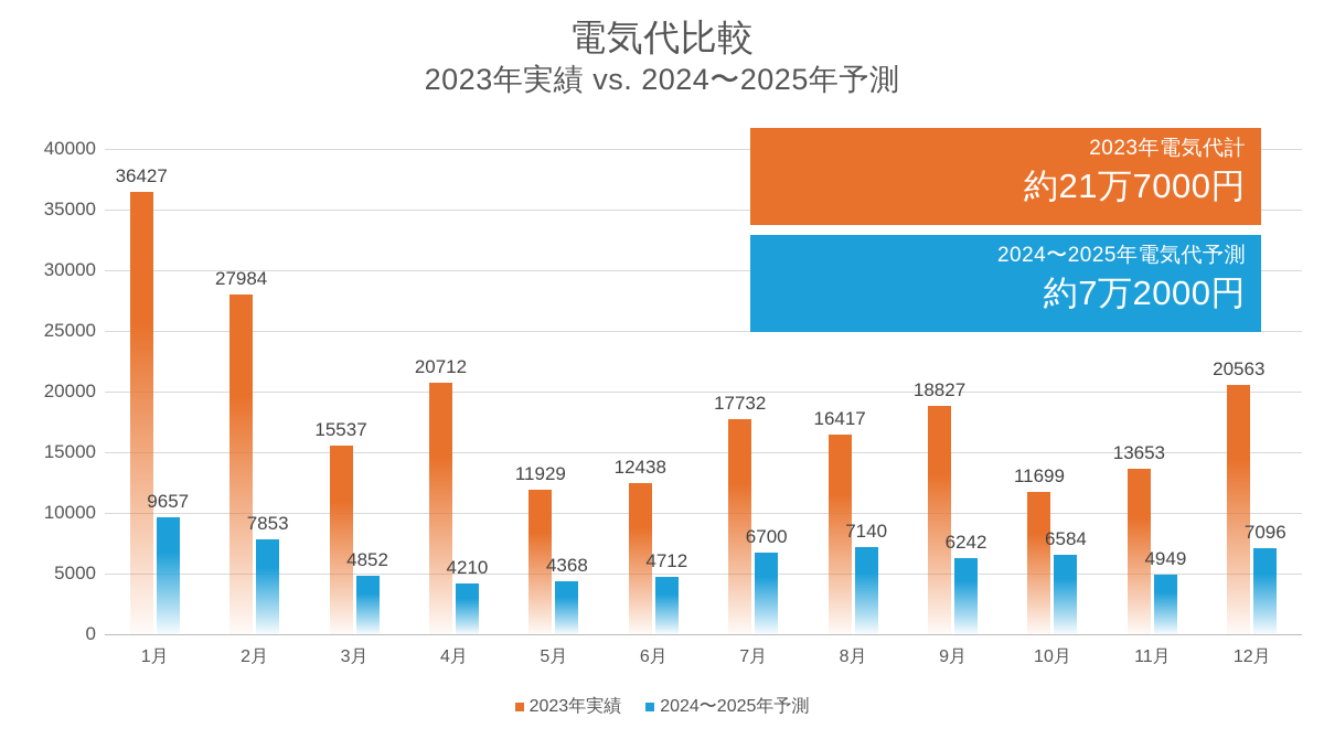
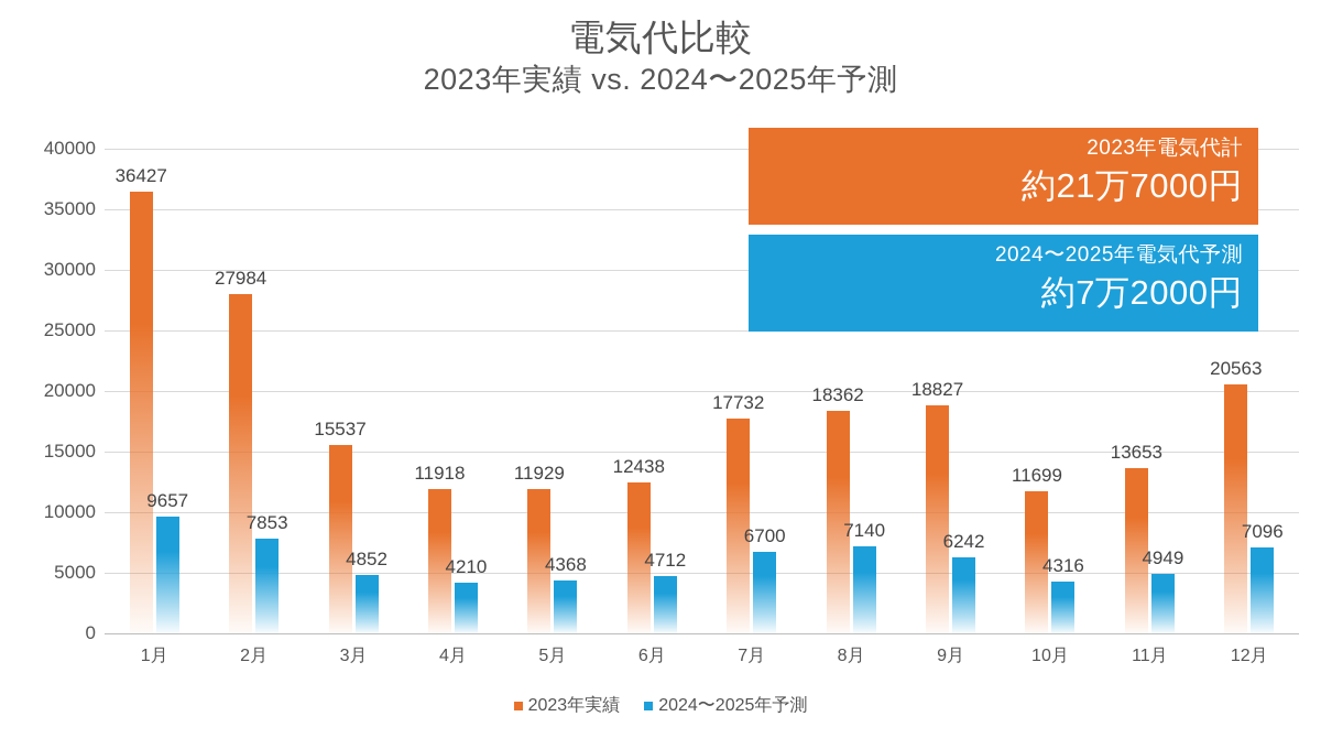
2023年実績/4月: 20712 -> 11918
2023年実績/8月: 16417 -> 18362
2024〜2025年予測/10月: 6584 -> 4316
